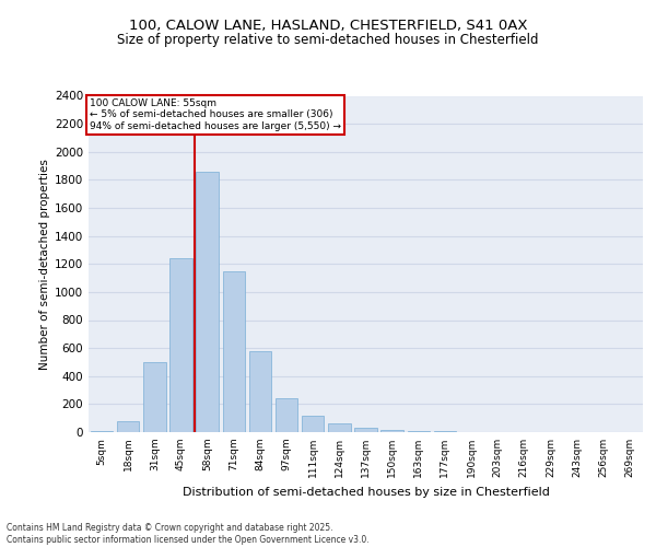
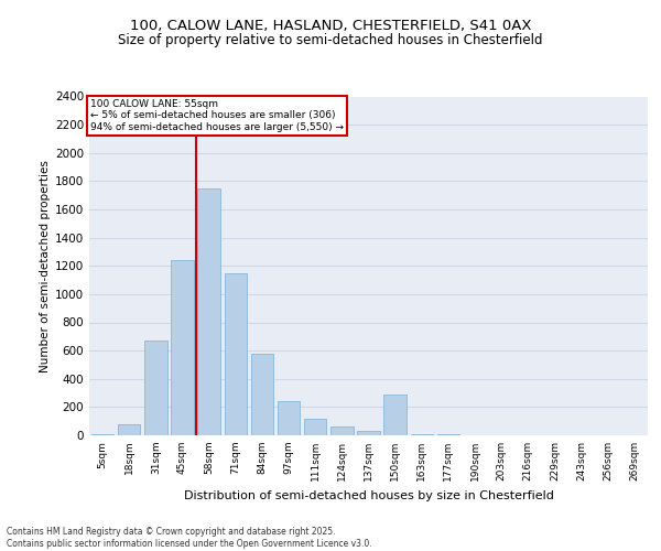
31sqm: 500 -> 670
58sqm: 1860 -> 1750
150sqm: 20 -> 290
